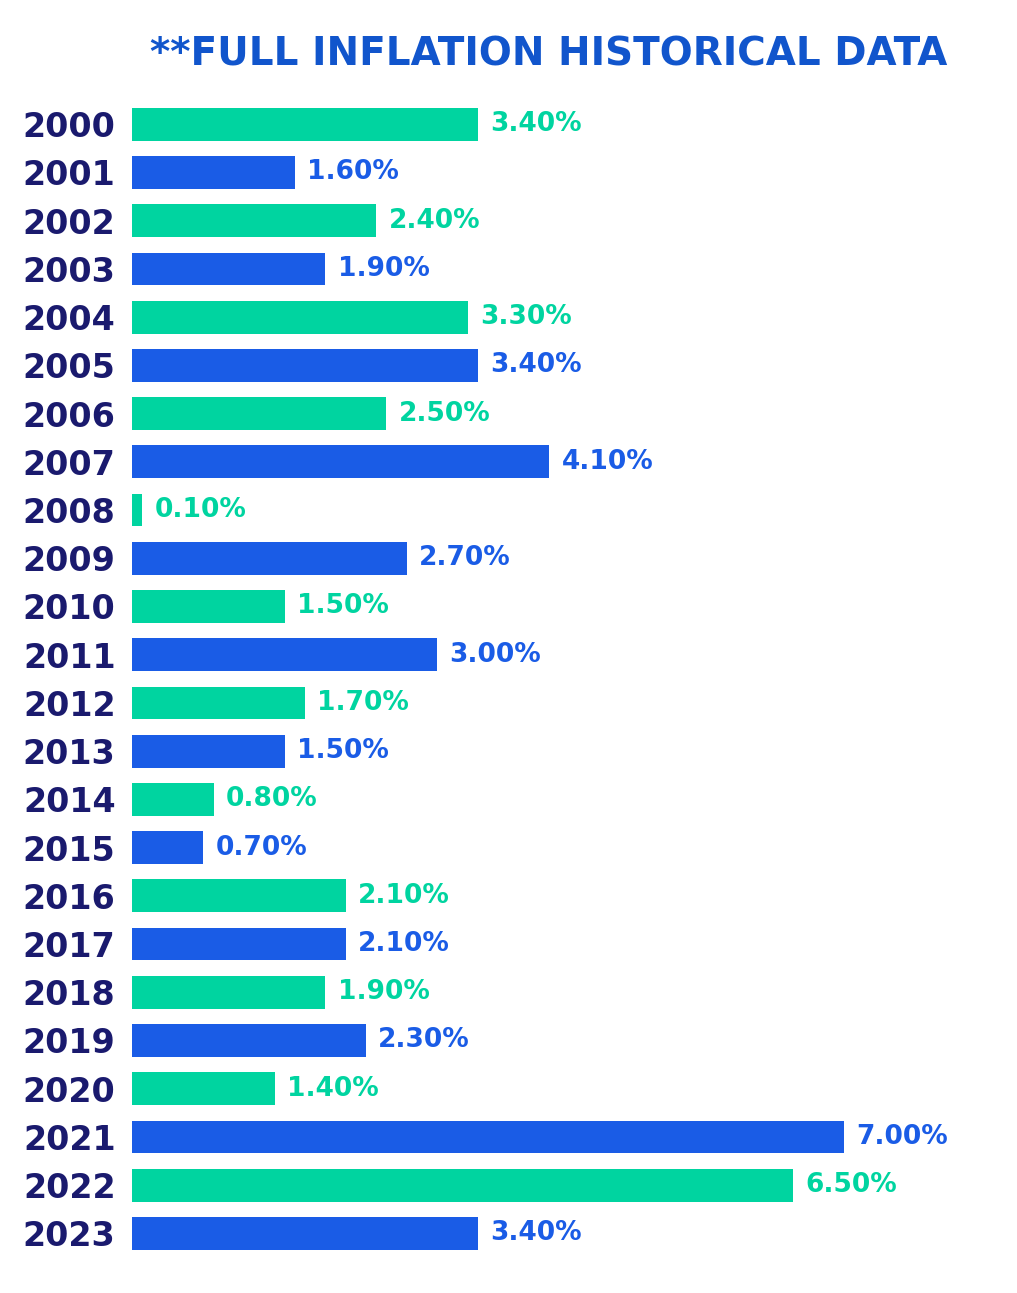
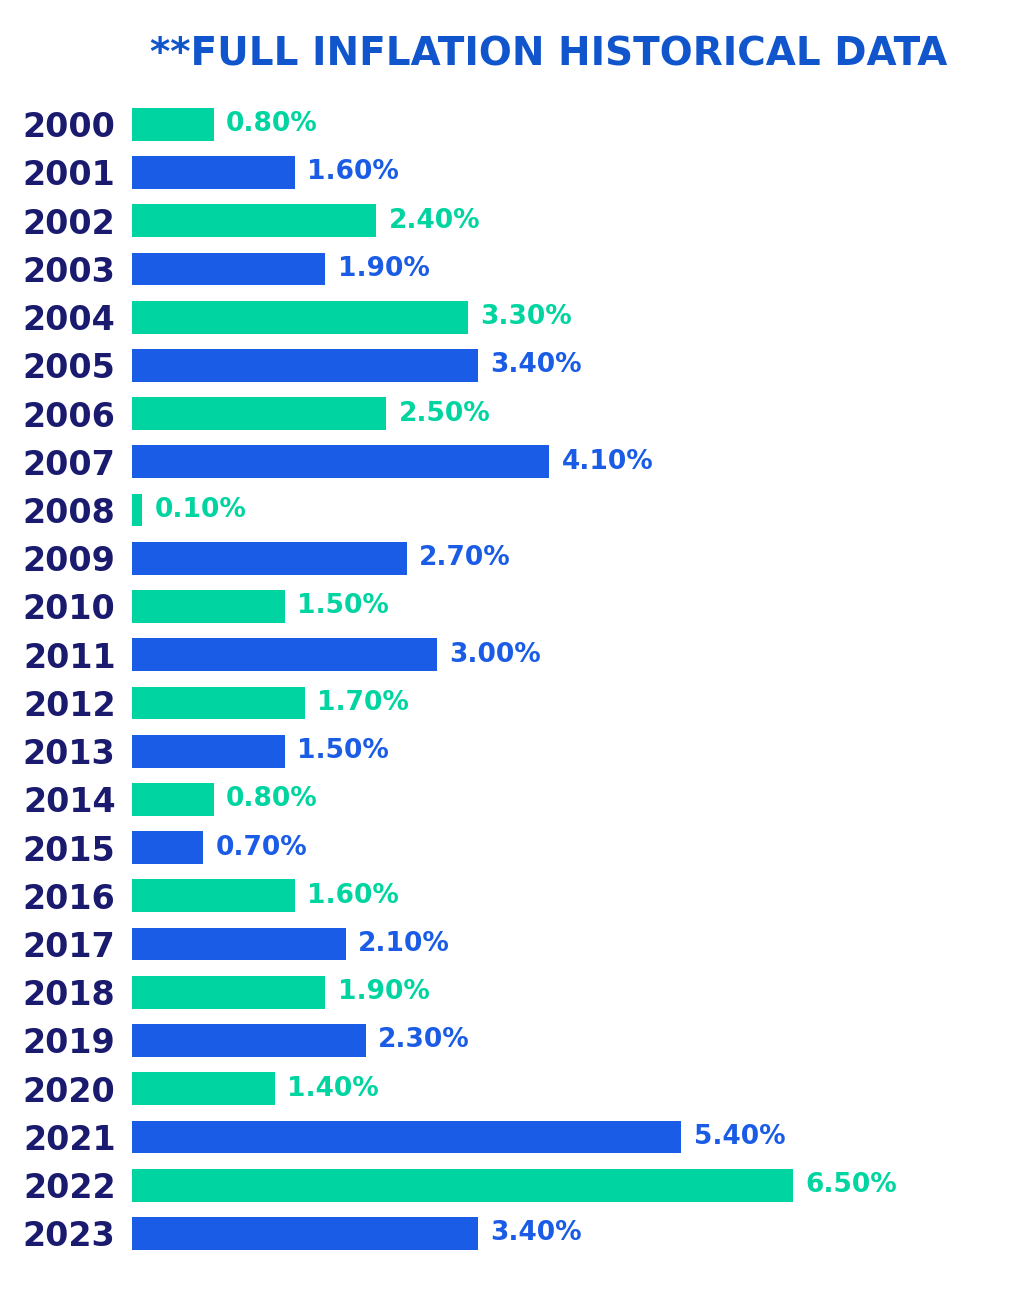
2000: 3.40% -> 0.80%
2016: 2.10% -> 1.60%
2021: 7.00% -> 5.40%
